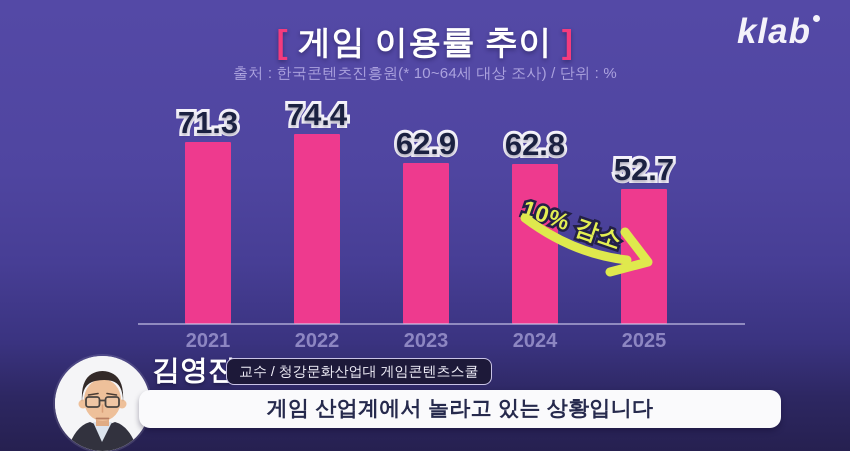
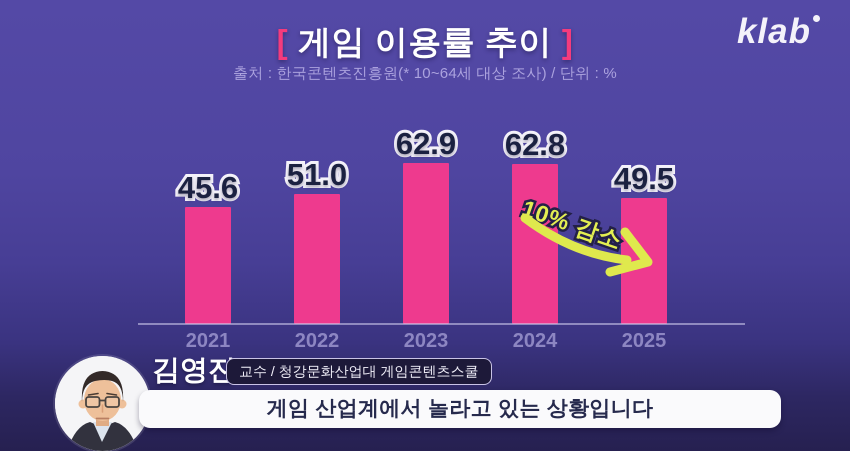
2021: 71.3 -> 45.6
2022: 74.4 -> 51.0
2025: 52.7 -> 49.5
